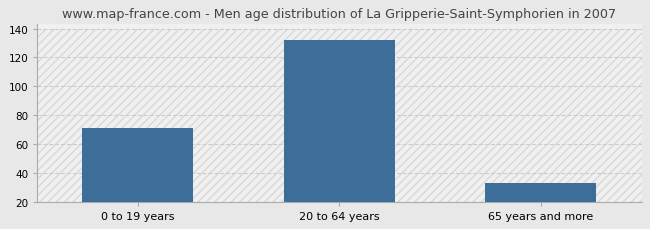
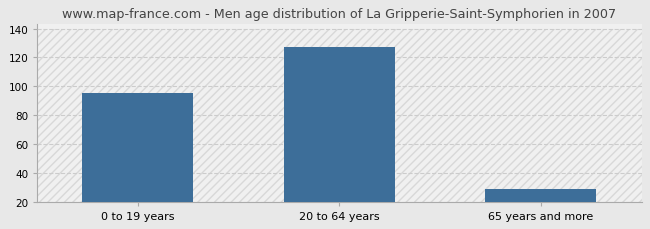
0 to 19 years: 71 -> 95
20 to 64 years: 132 -> 127
65 years and more: 33 -> 29
